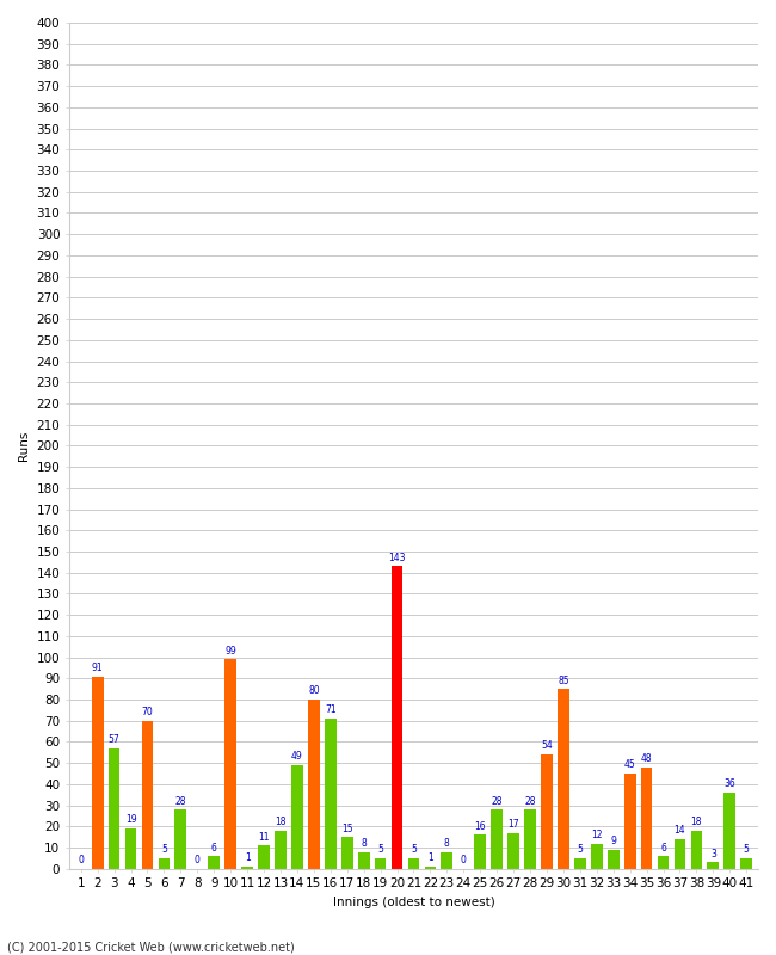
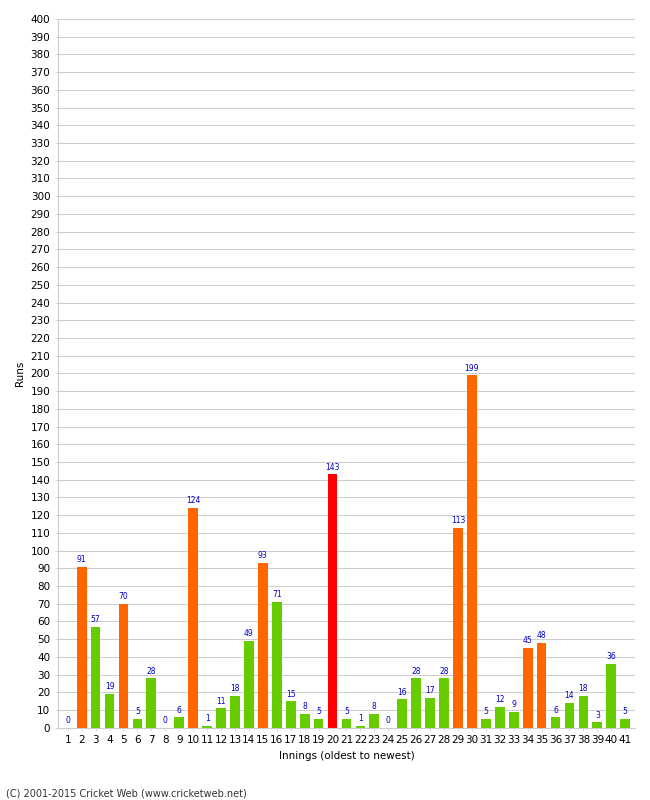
10: 99 -> 124
15: 80 -> 93
29: 54 -> 113
30: 85 -> 199
